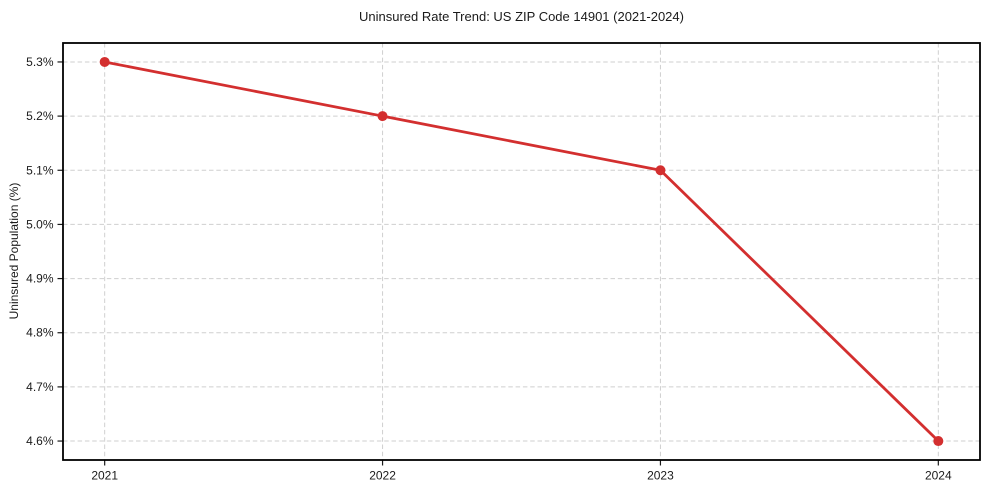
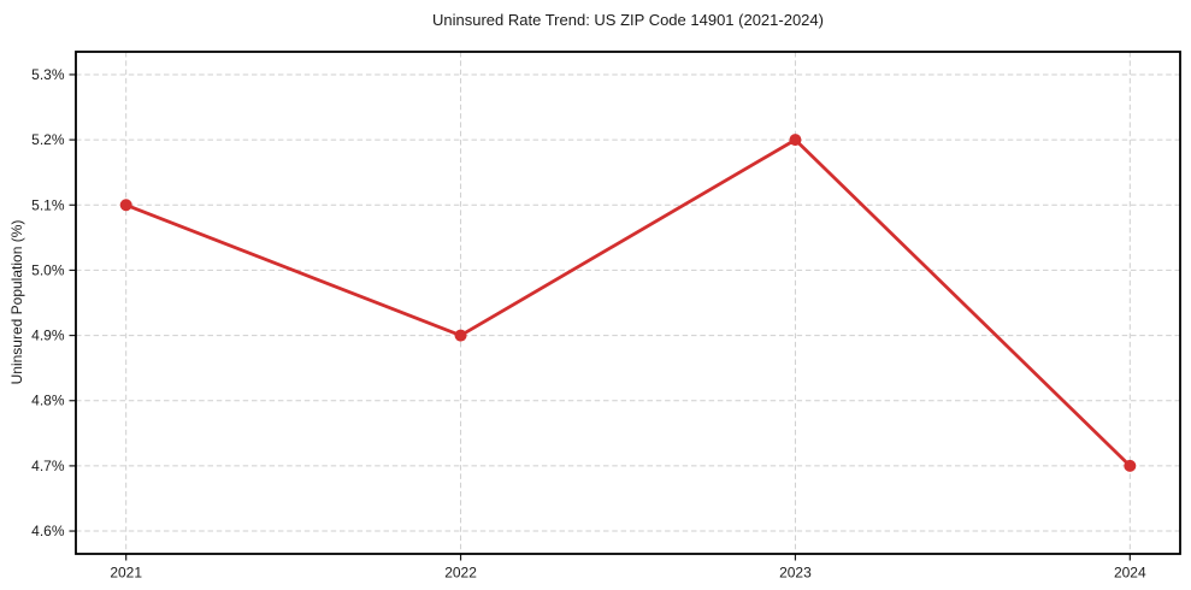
2021: 5.3% -> 5.1%
2022: 5.2% -> 4.9%
2023: 5.1% -> 5.2%
2024: 4.6% -> 4.7%
